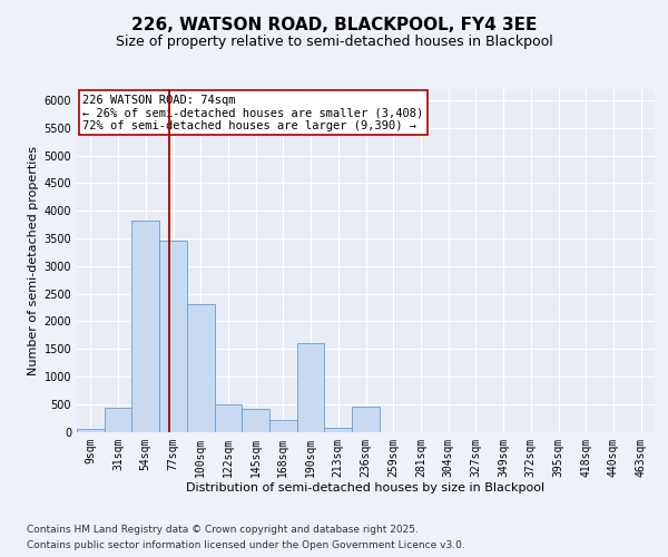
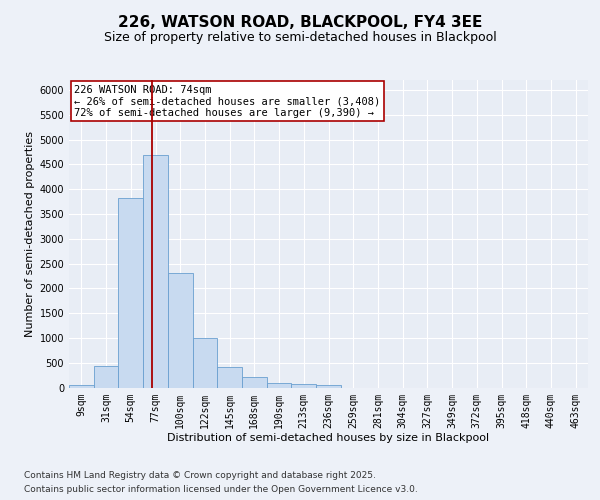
77sqm: 3450 -> 4680
122sqm: 500 -> 1000
190sqm: 1600 -> 90
236sqm: 450 -> 50
